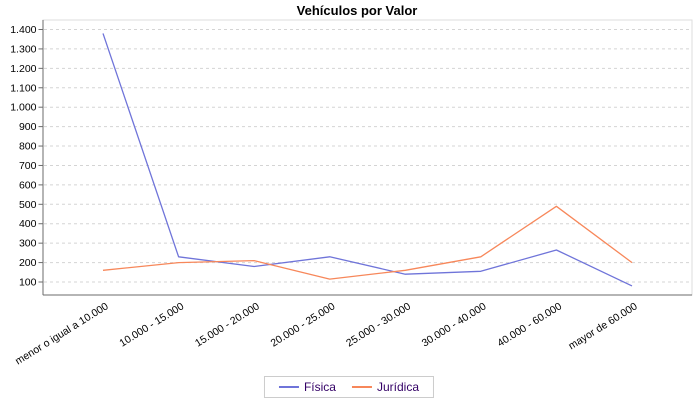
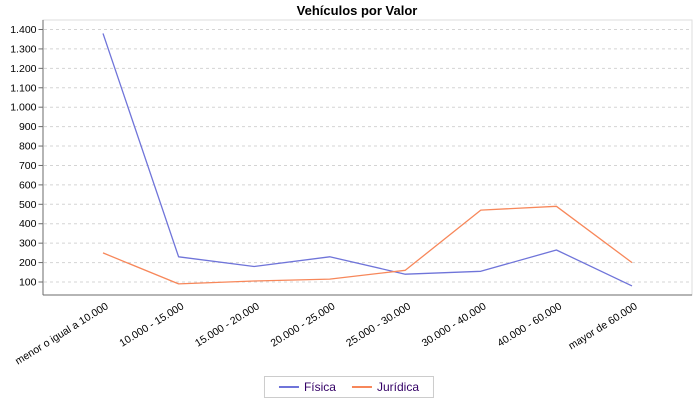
Jurídica/menor o igual a 10.000: 160 -> 250
Jurídica/10.000 - 15.000: 200 -> 90
Jurídica/15.000 - 20.000: 210 -> 100
Jurídica/30.000 - 40.000: 230 -> 470
